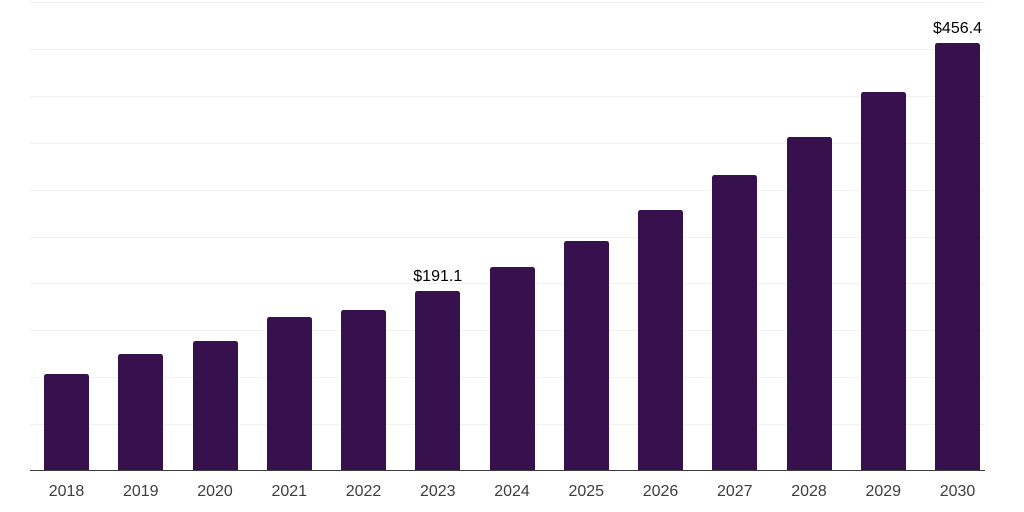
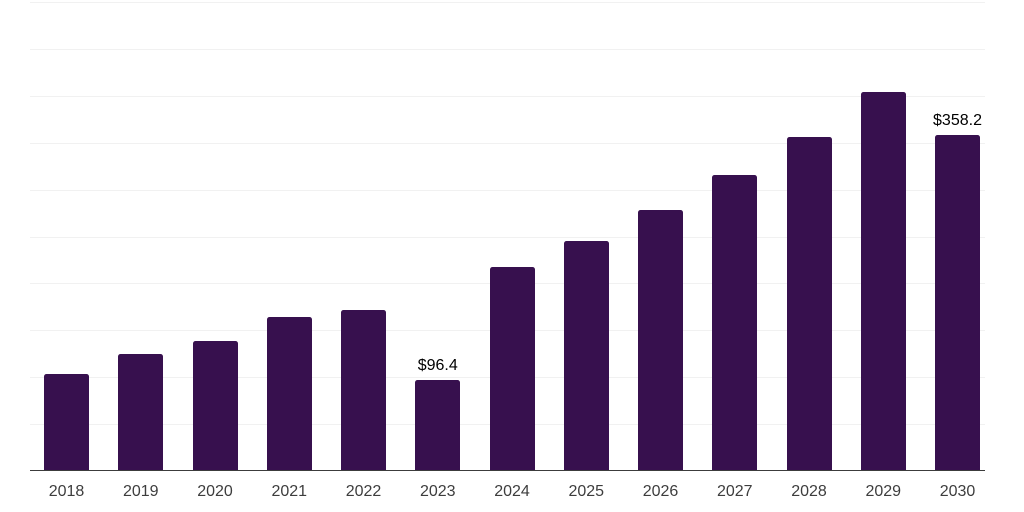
2023: $191.1 -> $96.4
2030: $456.4 -> $358.2
